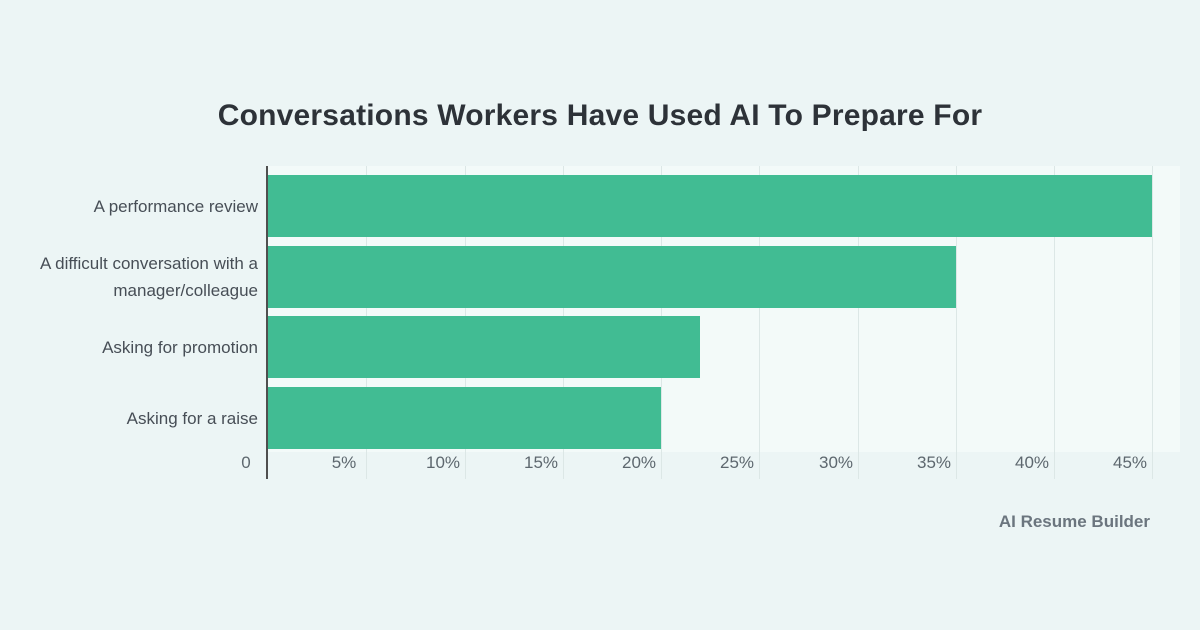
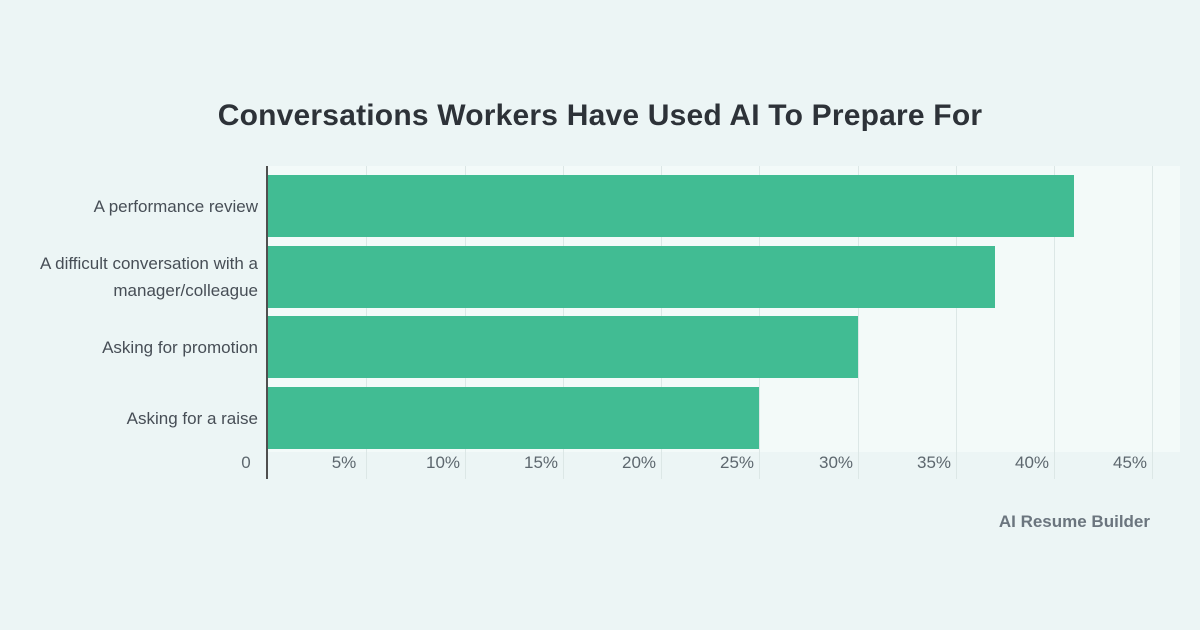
A performance review: 45% -> 41%
A difficult conversation with a manager/colleague: 35% -> 37%
Asking for promotion: 22% -> 30%
Asking for a raise: 20% -> 25%
